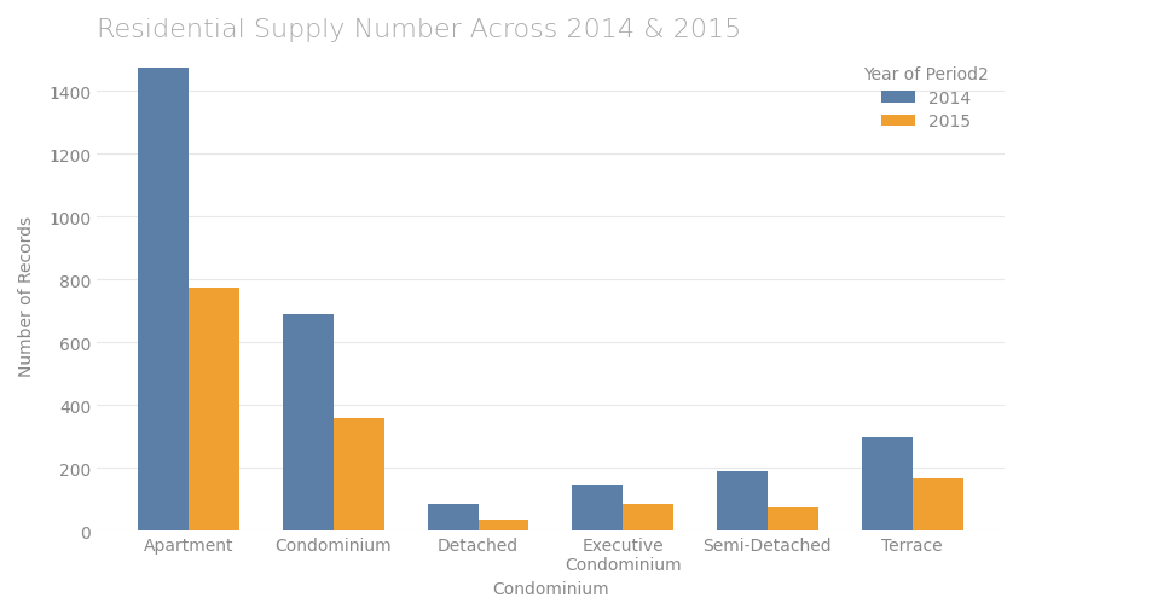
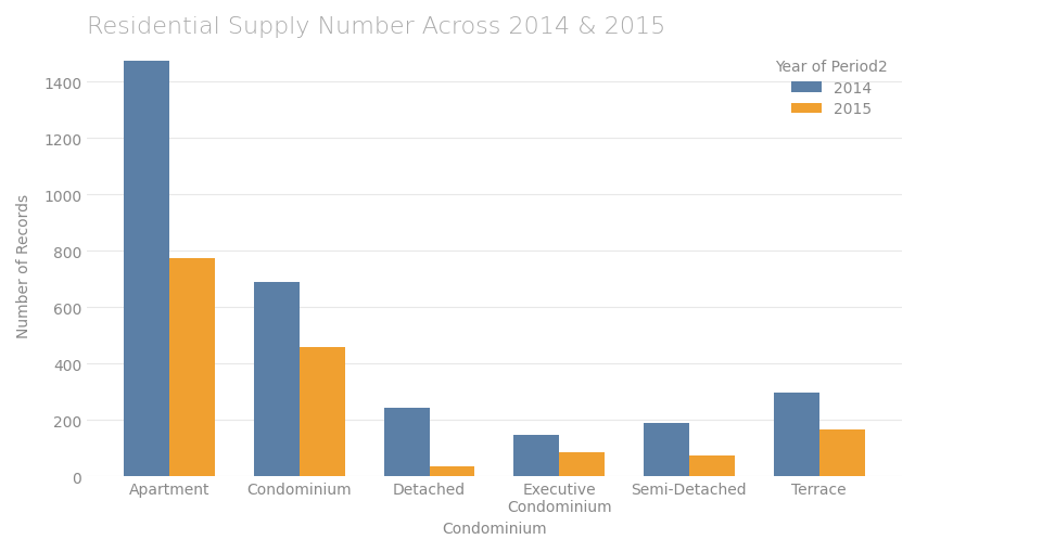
2015/Condominium: 360 -> 460
2014/Detached: 85 -> 245
